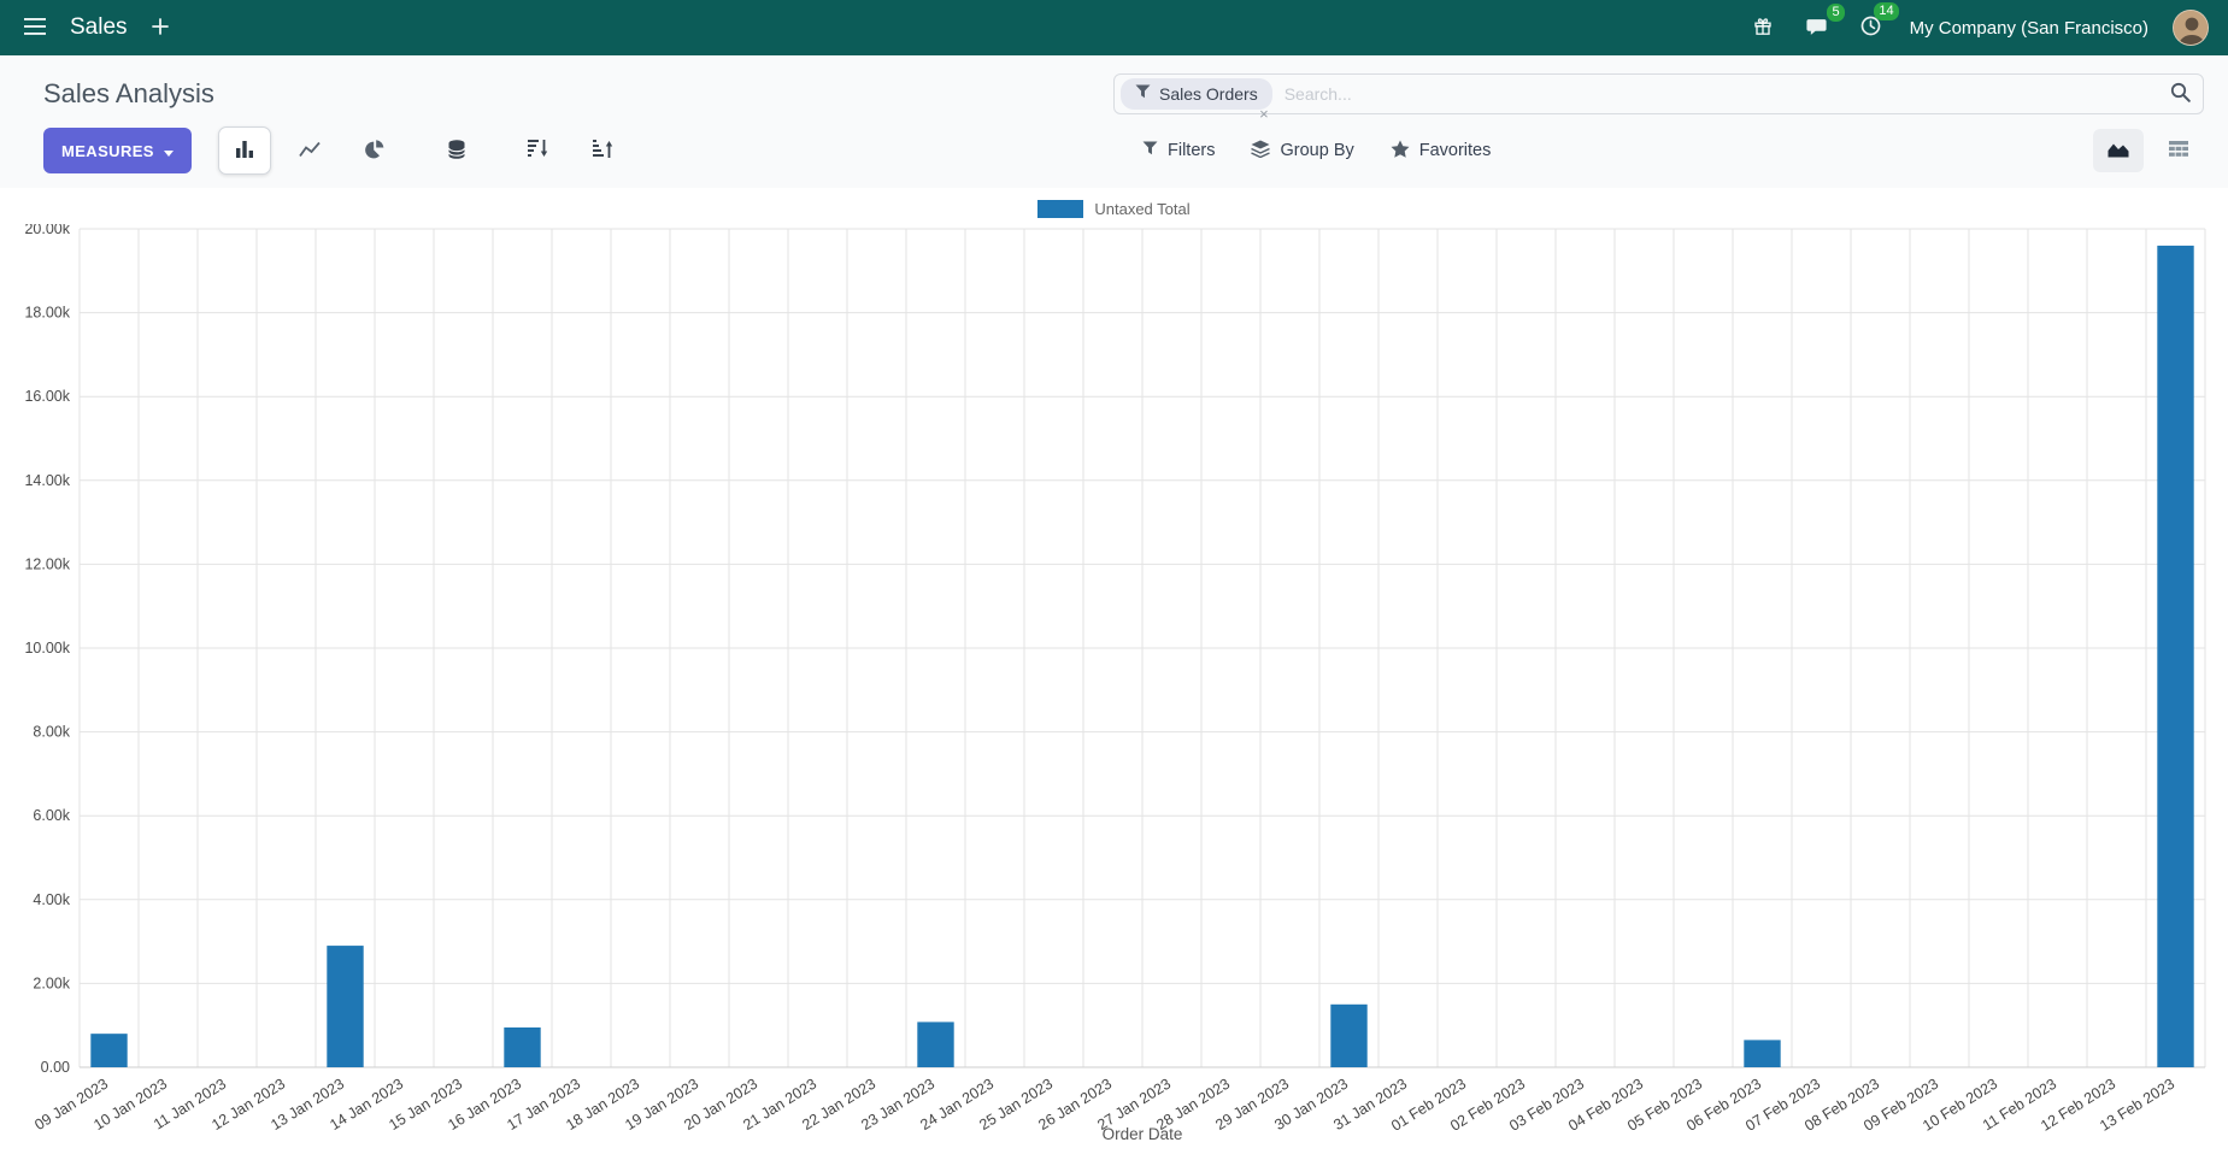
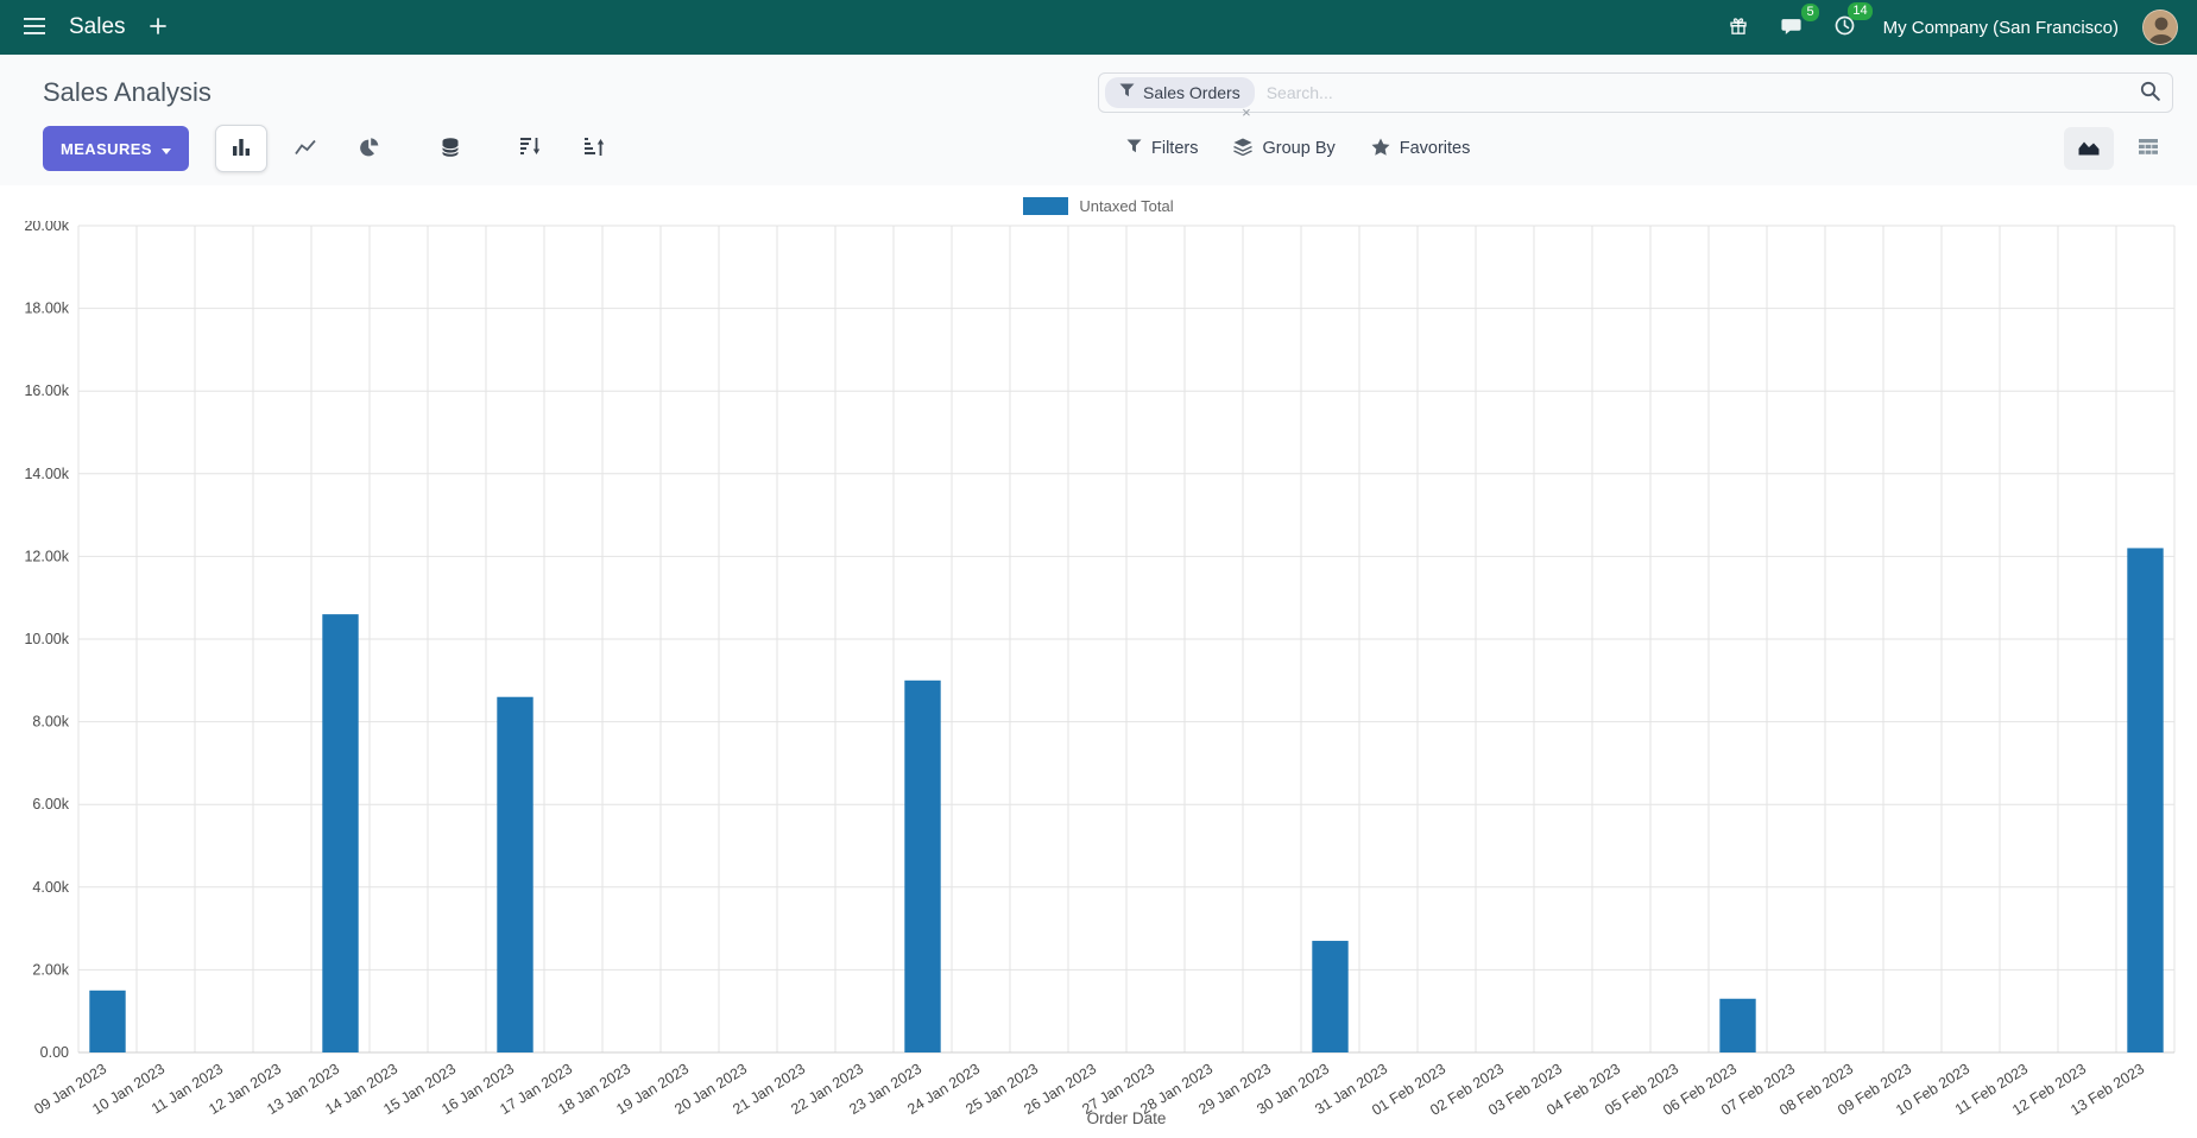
09 Jan 2023: 0.8k -> 1.5k
13 Jan 2023: 2.9k -> 10.6k
16 Jan 2023: 1.0k -> 8.6k
23 Jan 2023: 1.1k -> 9.0k
30 Jan 2023: 1.5k -> 2.7k
06 Feb 2023: 0.6k -> 1.3k
13 Feb 2023: 19.6k -> 12.2k
